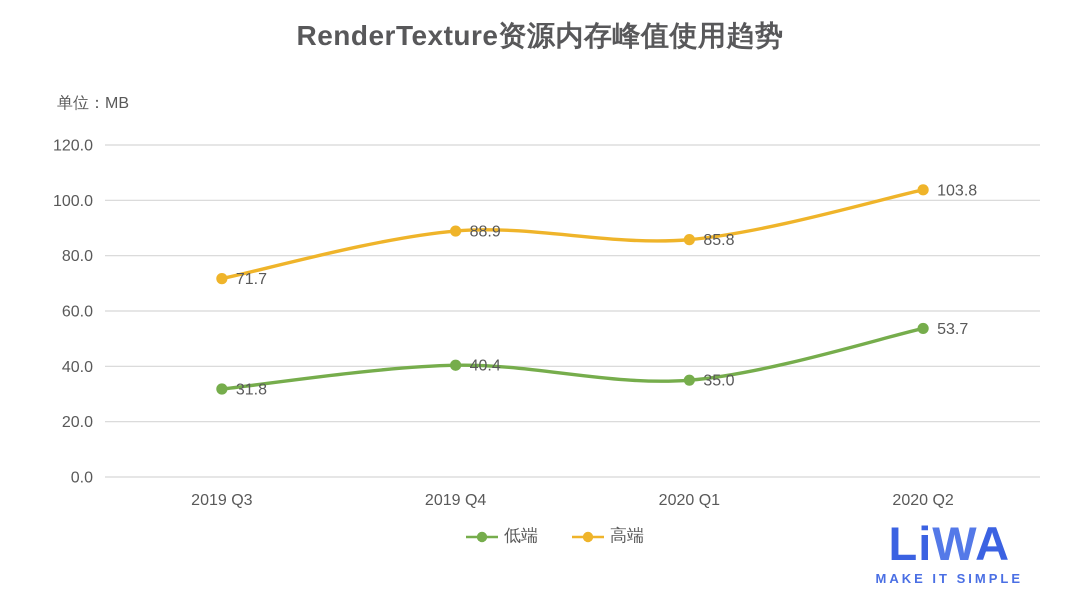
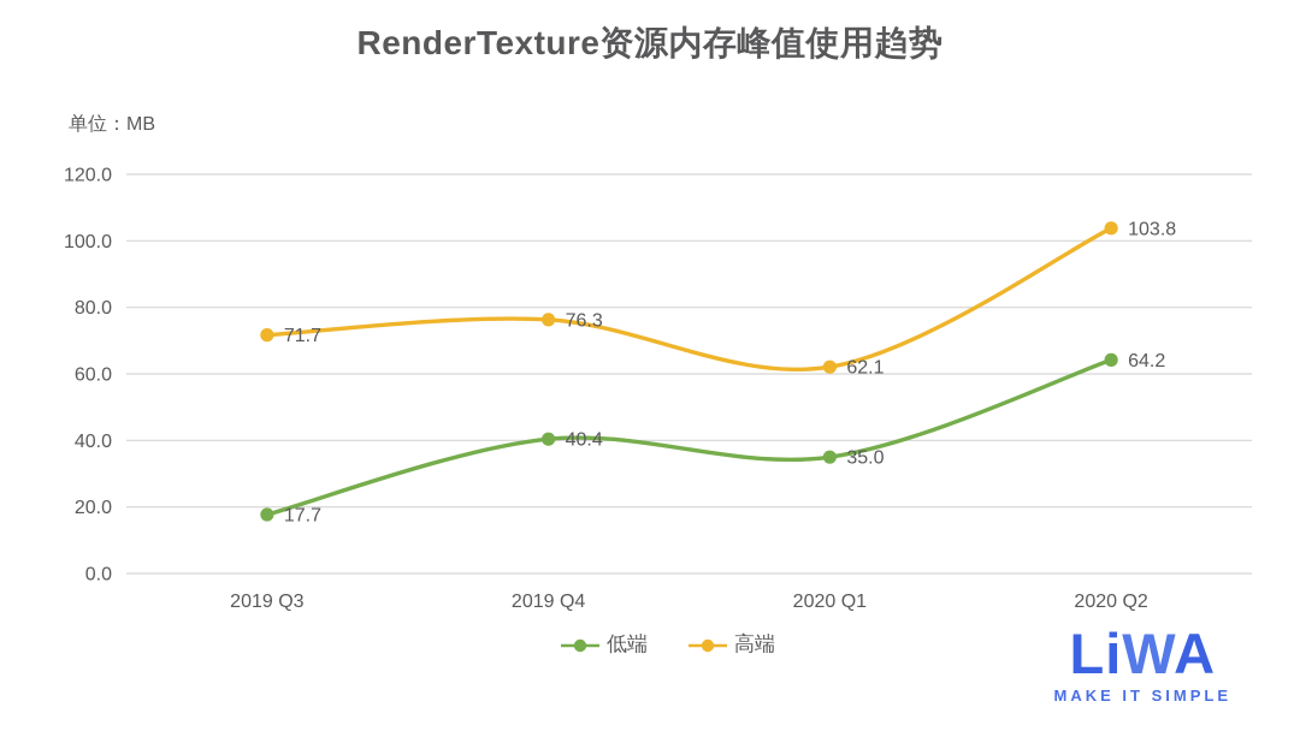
低端/2019 Q3: 31.8 -> 17.7
高端/2019 Q4: 88.9 -> 76.3
高端/2020 Q1: 85.8 -> 62.1
低端/2020 Q2: 53.7 -> 64.2
